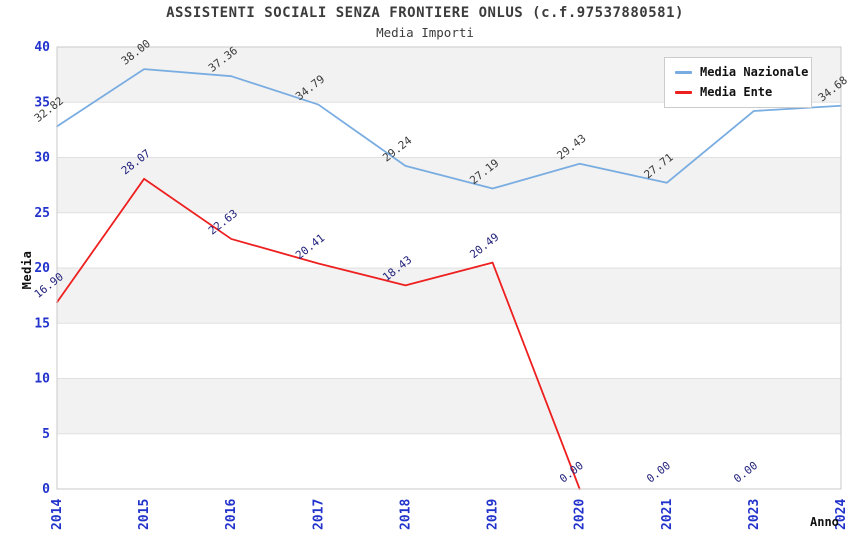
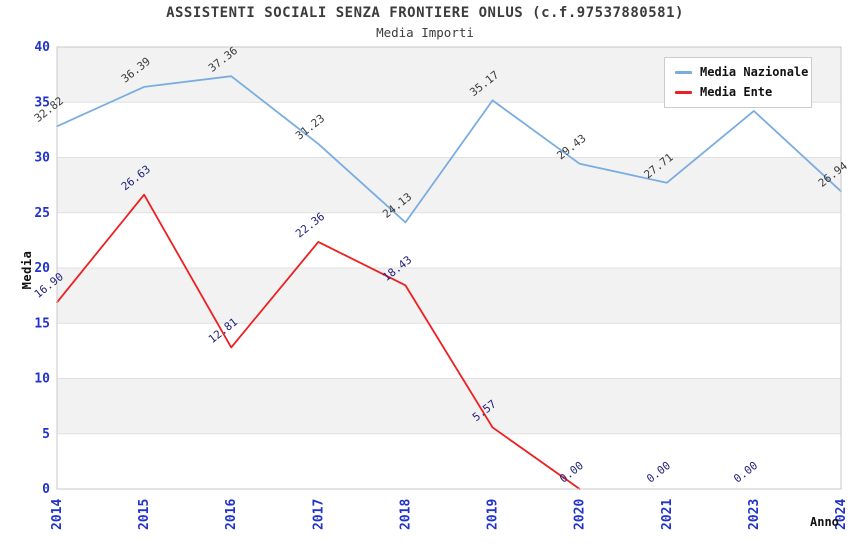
Media Nazionale/2015: 38.00 -> 36.39
Media Ente/2015: 28.07 -> 26.63
Media Ente/2016: 22.63 -> 12.81
Media Nazionale/2017: 34.79 -> 31.23
Media Ente/2017: 20.41 -> 22.36
Media Nazionale/2018: 29.24 -> 24.13
Media Nazionale/2019: 27.19 -> 35.17
Media Ente/2019: 20.49 -> 5.57
Media Nazionale/2024: 34.68 -> 26.94
